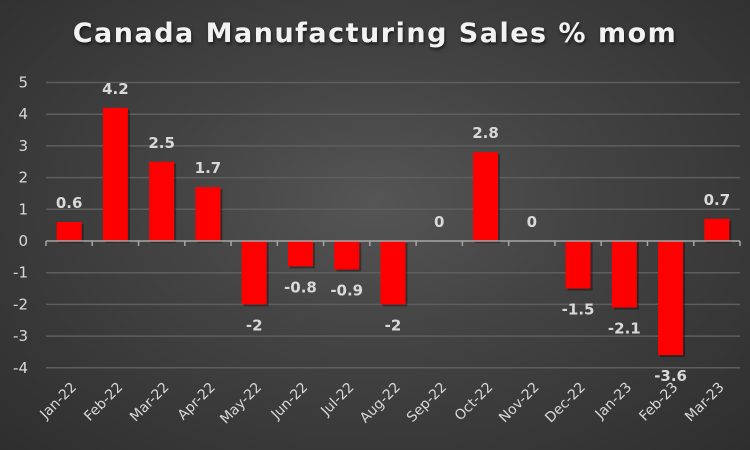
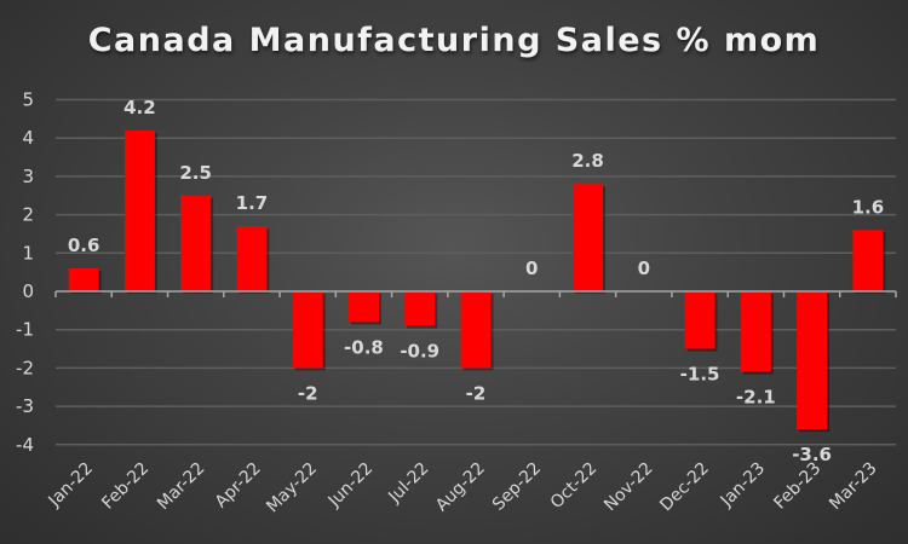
Mar-23: 0.7 -> 1.6
